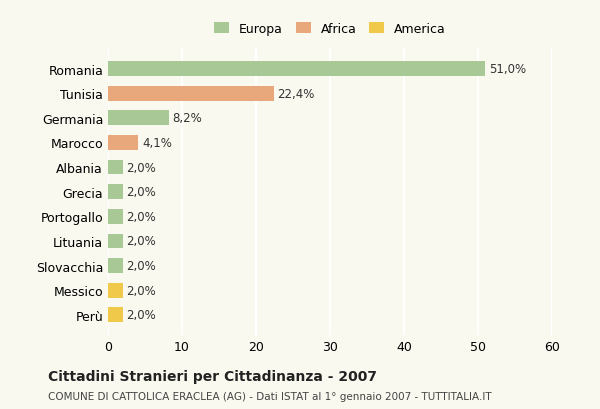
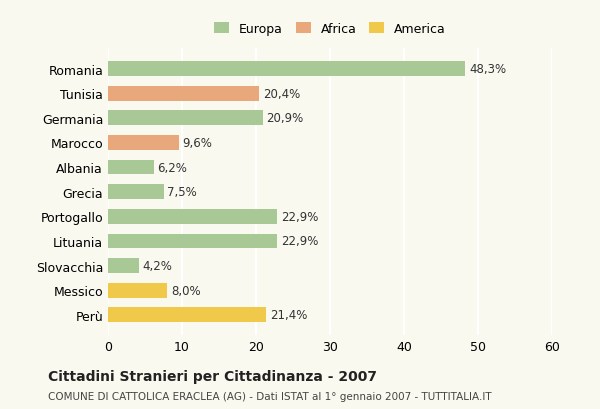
Romania: 51,0% -> 48,3%
Tunisia: 22,4% -> 20,4%
Germania: 8,2% -> 20,9%
Marocco: 4,1% -> 9,6%
Albania: 2,0% -> 6,2%
Grecia: 2,0% -> 7,5%
Portogallo: 2,0% -> 22,9%
Lituania: 2,0% -> 22,9%
Slovacchia: 2,0% -> 4,2%
Messico: 2,0% -> 8,0%
Perù: 2,0% -> 21,4%
